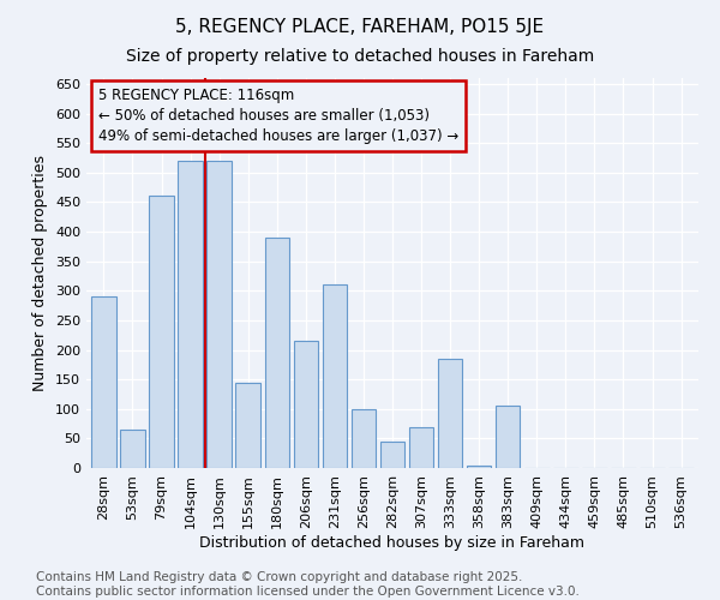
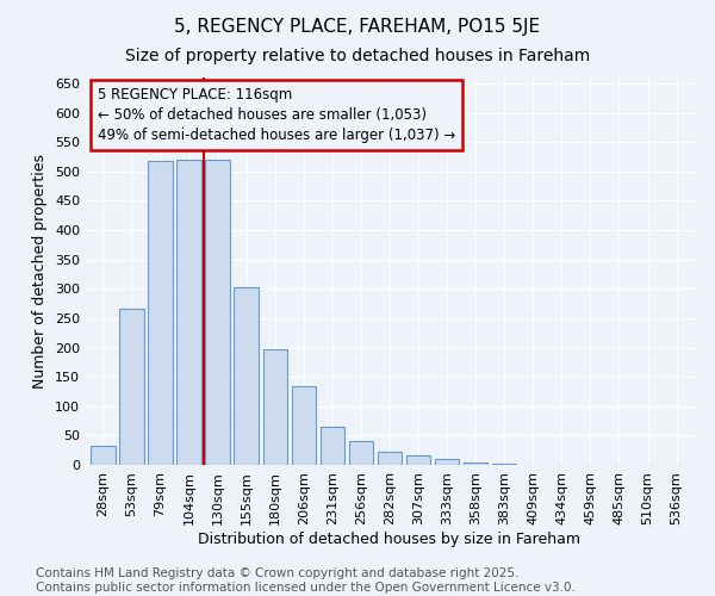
28sqm: 290 -> 32
53sqm: 65 -> 267
79sqm: 460 -> 518
155sqm: 145 -> 303
180sqm: 390 -> 198
206sqm: 215 -> 134
231sqm: 310 -> 65
256sqm: 100 -> 40
282sqm: 45 -> 22
307sqm: 70 -> 17
333sqm: 185 -> 10
383sqm: 105 -> 2
